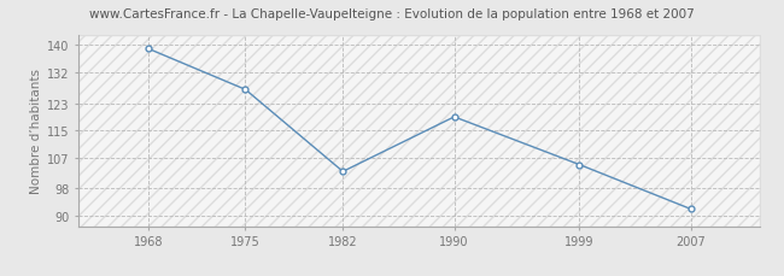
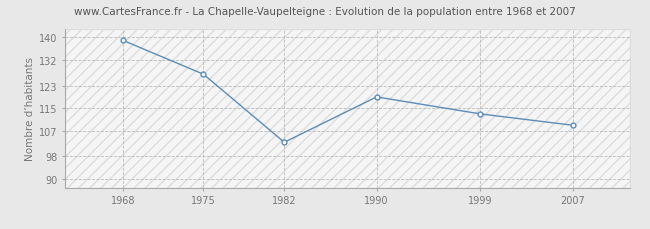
1999: 105 -> 113
2007: 92 -> 109
